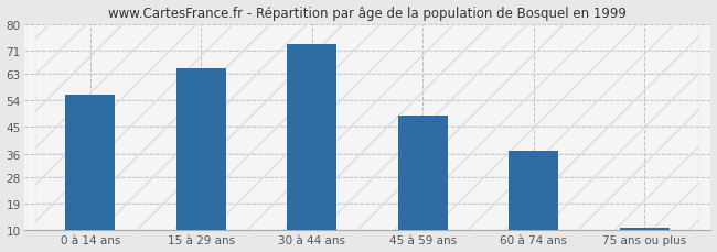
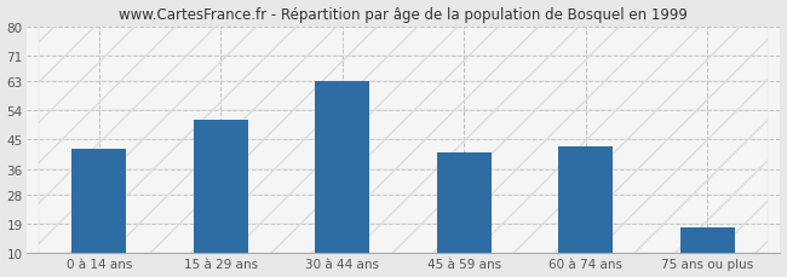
0 à 14 ans: 56 -> 42
15 à 29 ans: 65 -> 51
30 à 44 ans: 73 -> 63
45 à 59 ans: 49 -> 41
60 à 74 ans: 37 -> 43
75 ans ou plus: 11 -> 18
